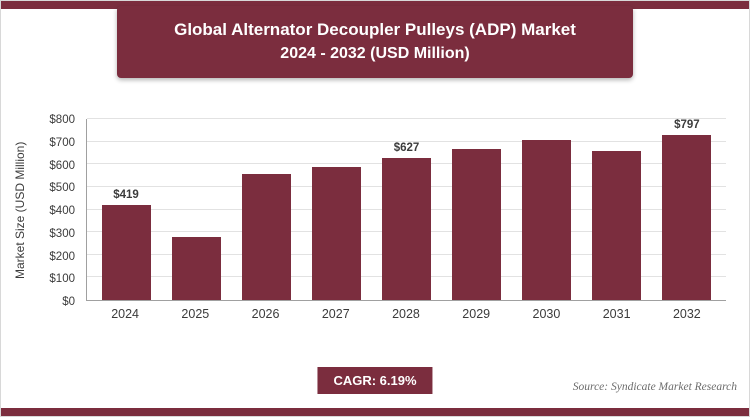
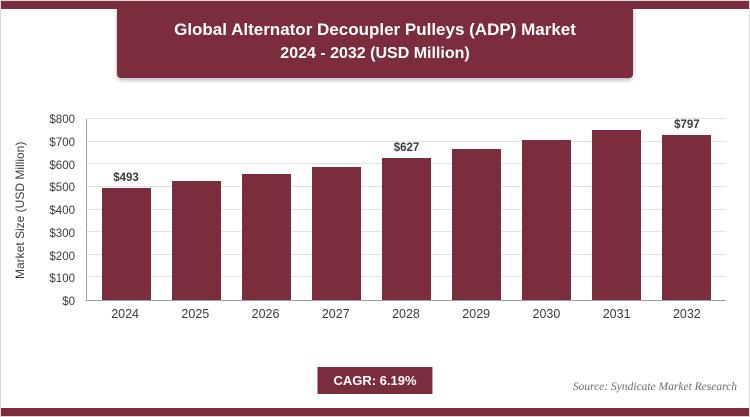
2024: $419 -> $493
2025: $280 -> $520
2031: $660 -> $750
